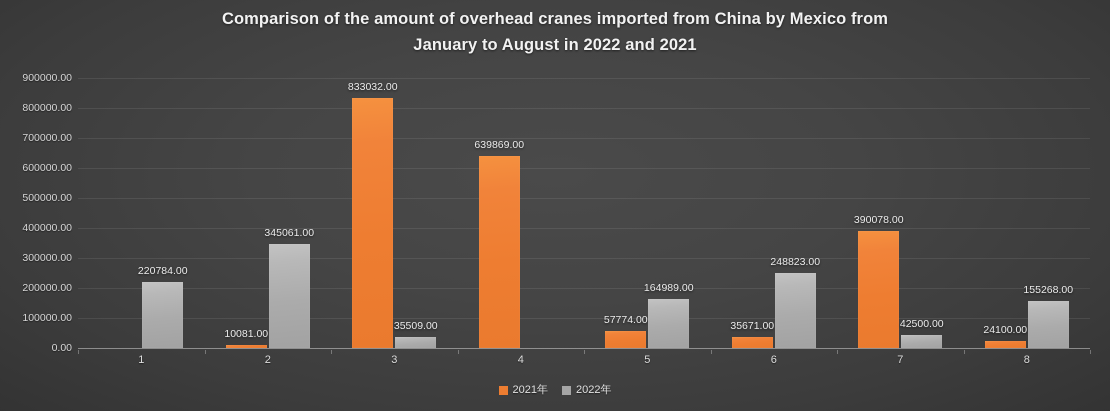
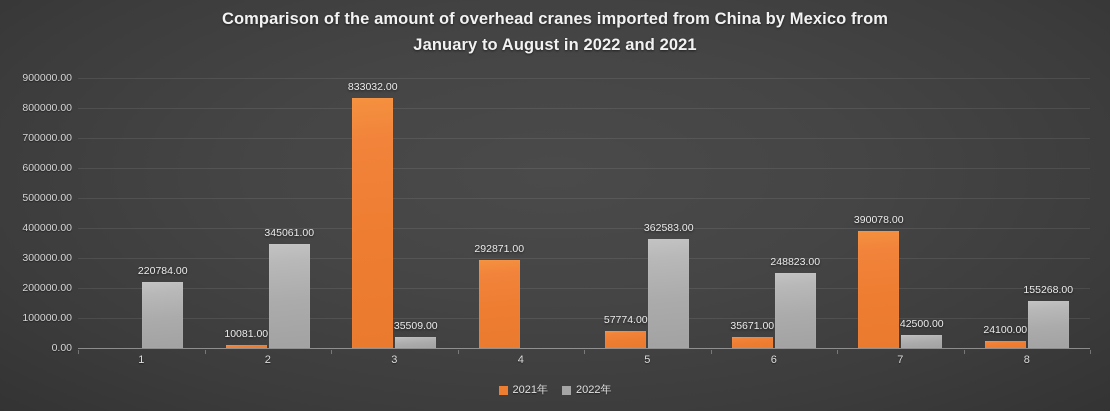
2021年/4: 639869.00 -> 292871.00
2022年/5: 164989.00 -> 362583.00
